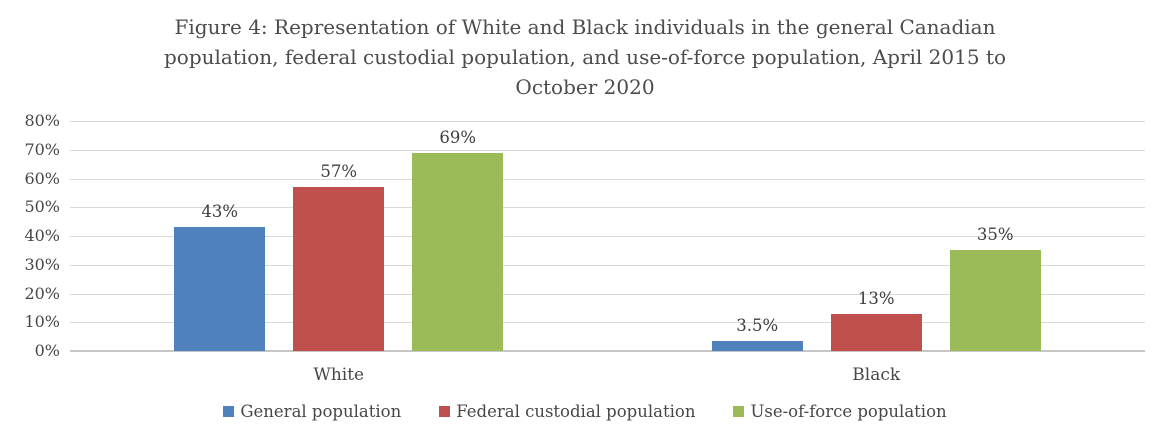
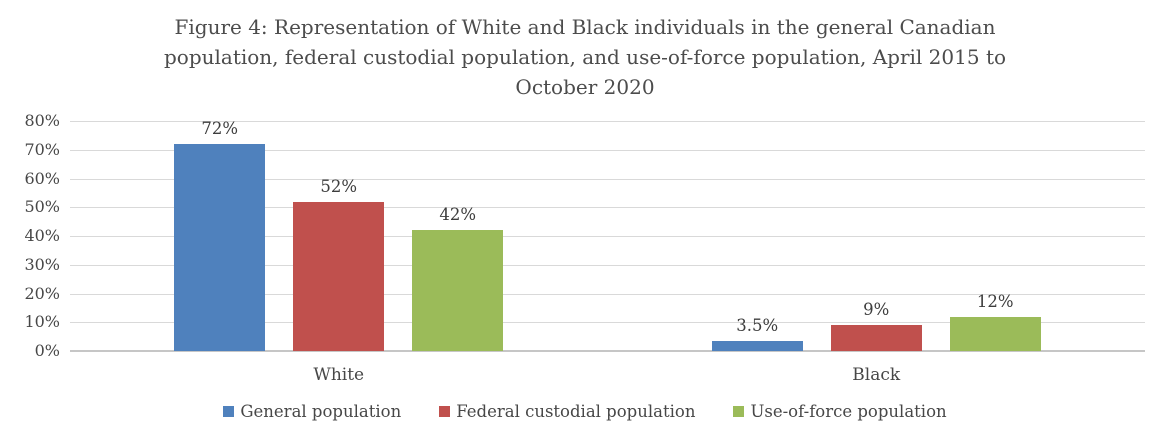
General population/White: 43% -> 72%
Federal custodial population/White: 57% -> 52%
Use-of-force population/White: 69% -> 42%
Federal custodial population/Black: 13% -> 9%
Use-of-force population/Black: 35% -> 12%
